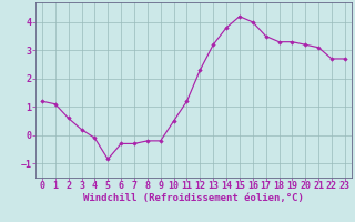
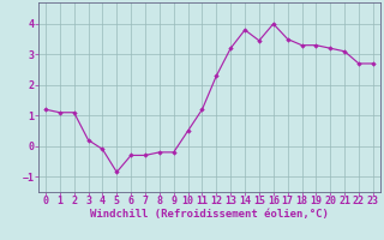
2: 0.60 -> 1.10
15: 4.20 -> 3.45
